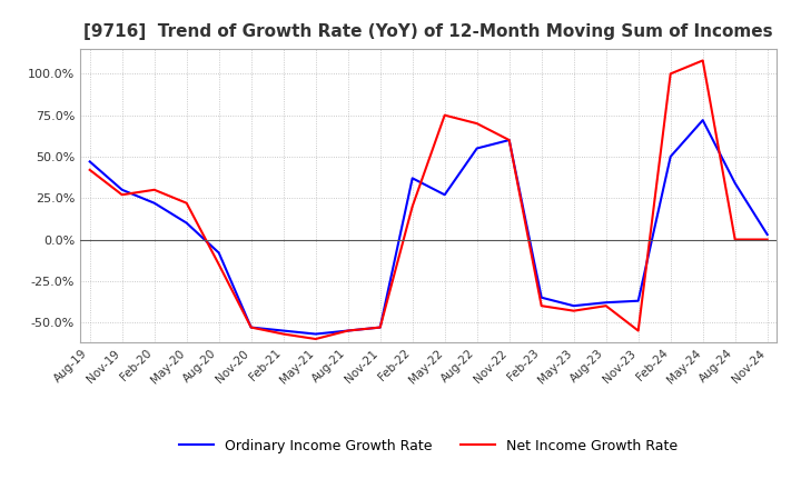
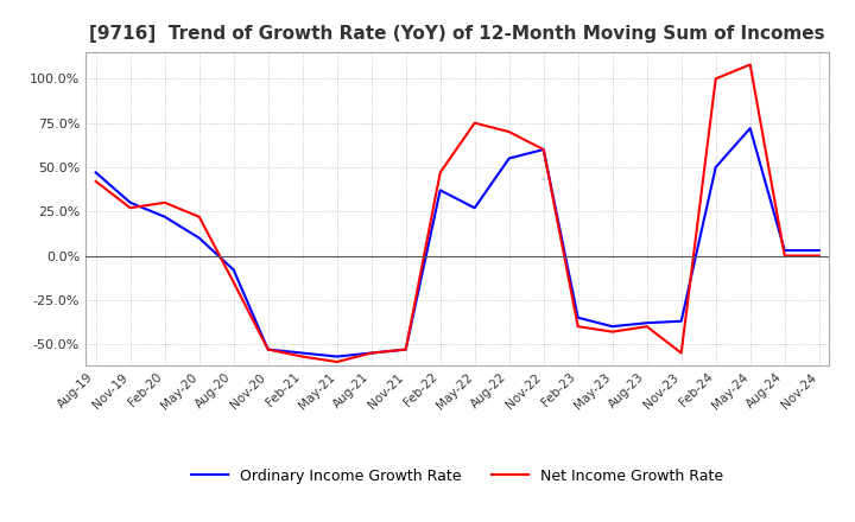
Net Income Growth Rate/Feb-22: 20% -> 47%
Ordinary Income Growth Rate/Aug-24: 34% -> 3%
